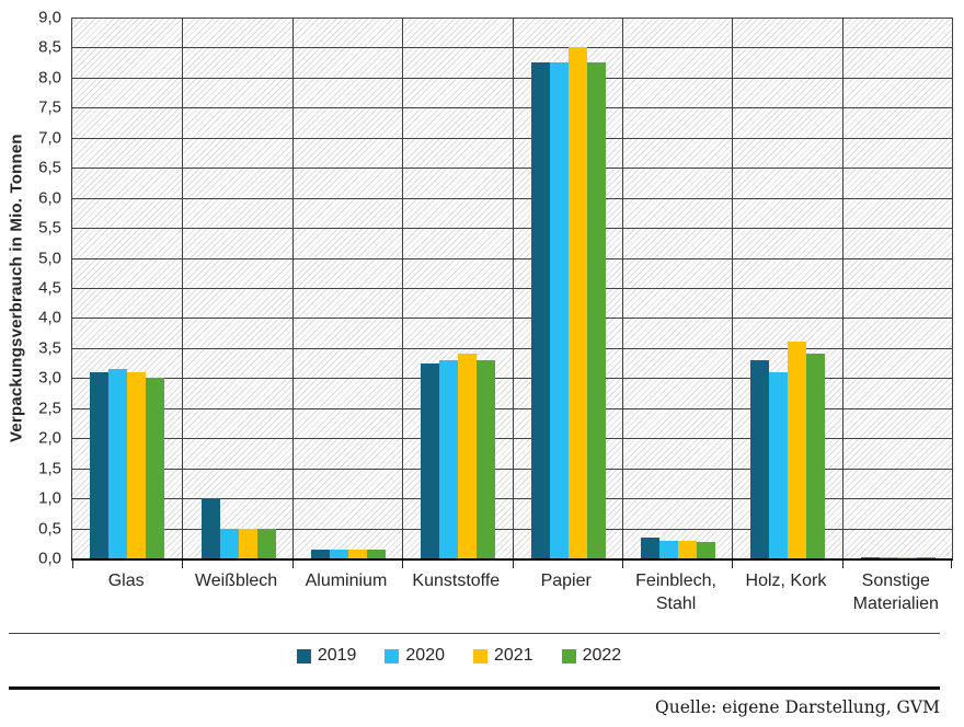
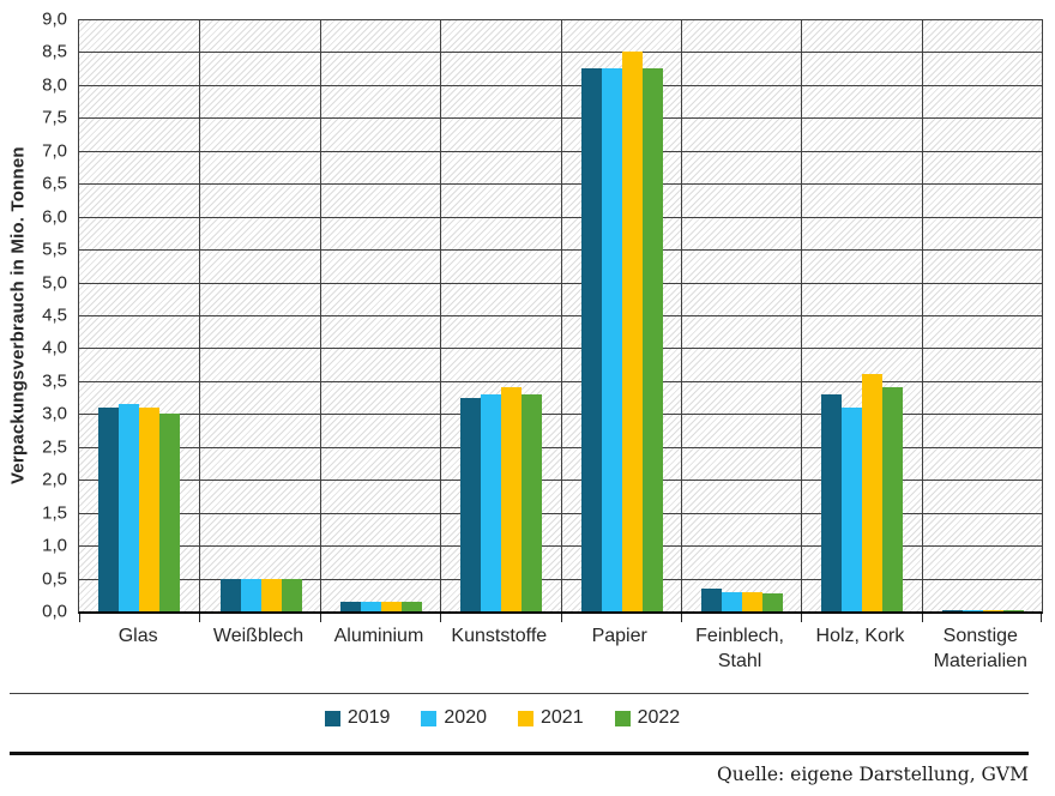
2019/Weißblech: 1,0 -> 0,5
